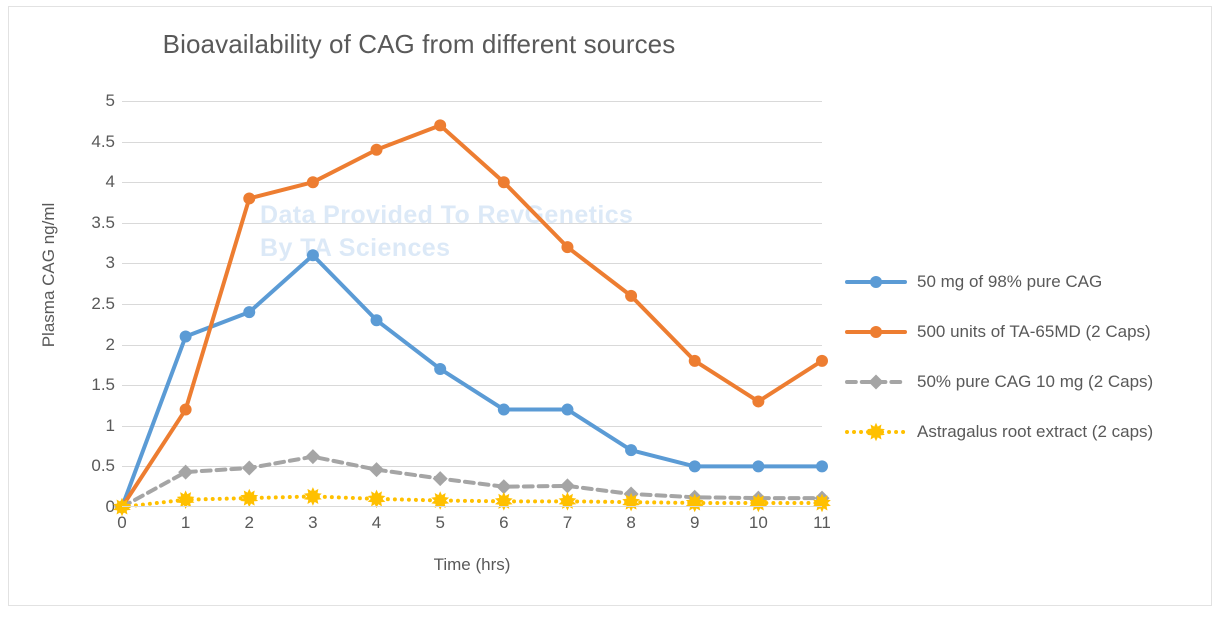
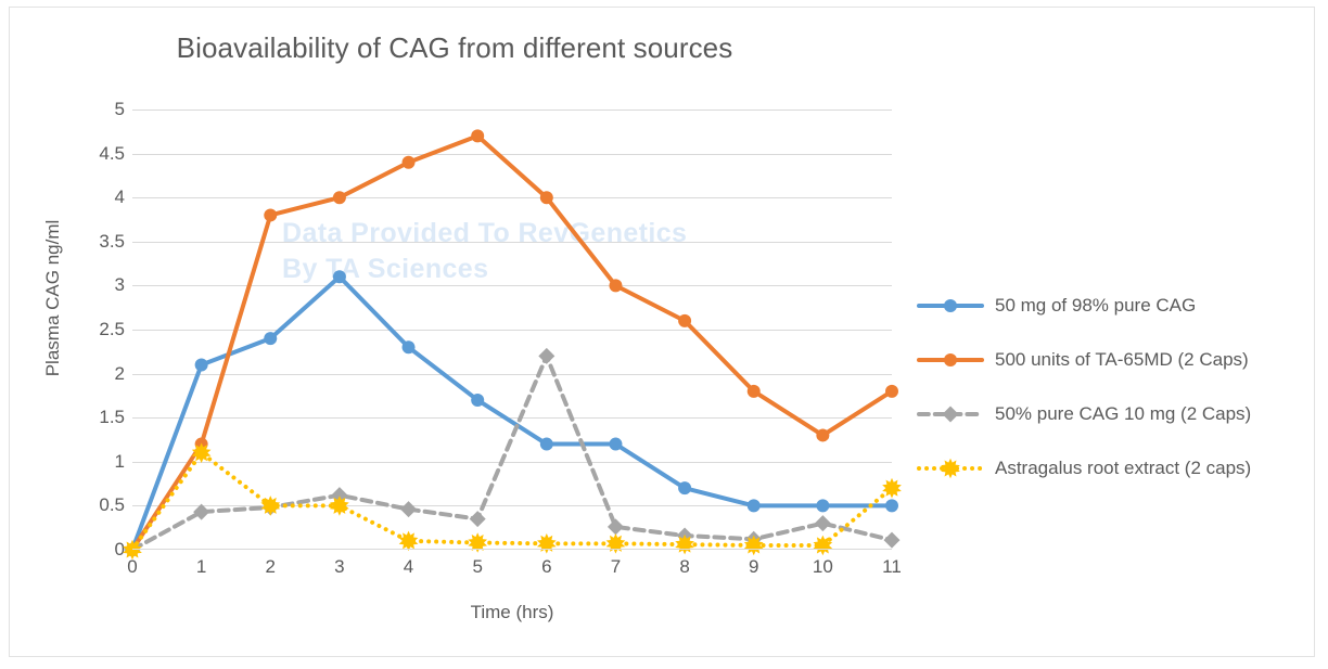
Astragalus root extract (2 caps)/1: 0.1 -> 1.1
Astragalus root extract (2 caps)/2: 0.1 -> 0.5
Astragalus root extract (2 caps)/3: 0.1 -> 0.5
50% pure CAG 10 mg (2 Caps)/6: 0.2 -> 2.2
500 units of TA-65MD (2 Caps)/7: 3.2 -> 3.0
50% pure CAG 10 mg (2 Caps)/10: 0.1 -> 0.3
Astragalus root extract (2 caps)/11: 0.1 -> 0.7
